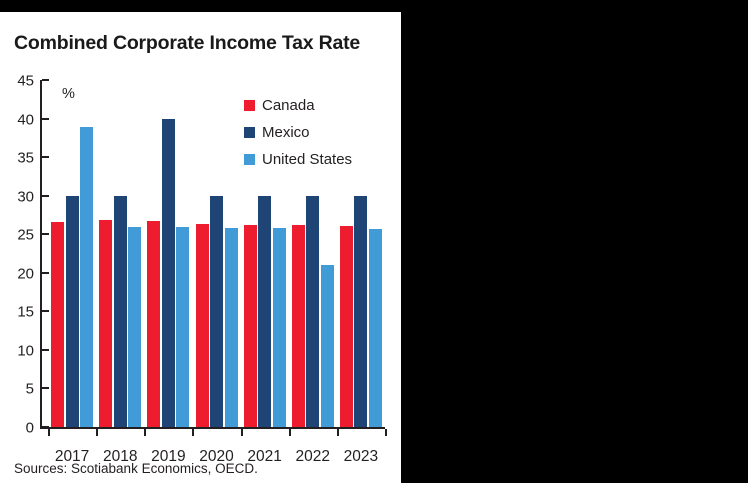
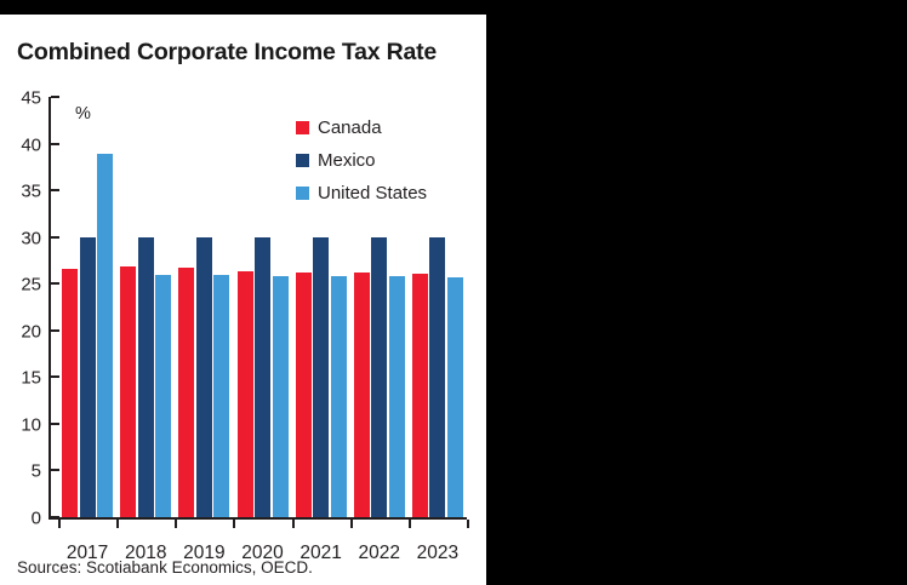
Mexico/2019: 40 -> 30
United States/2022: 21 -> 26
